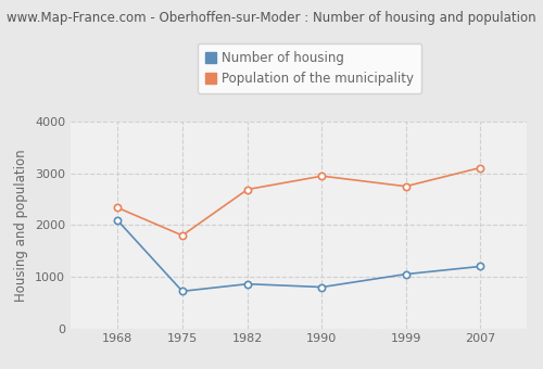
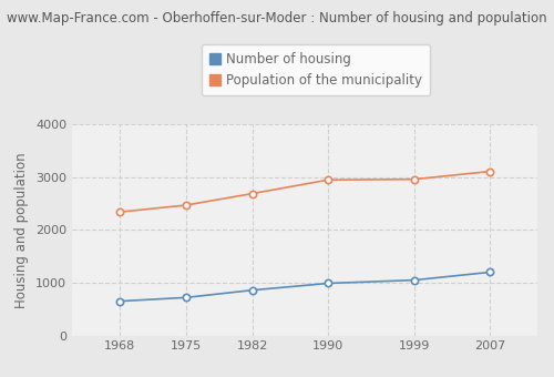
Number of housing/1968: 2100 -> 650
Population of the municipality/1975: 1800 -> 2470
Number of housing/1990: 800 -> 990
Population of the municipality/1999: 2750 -> 2960
